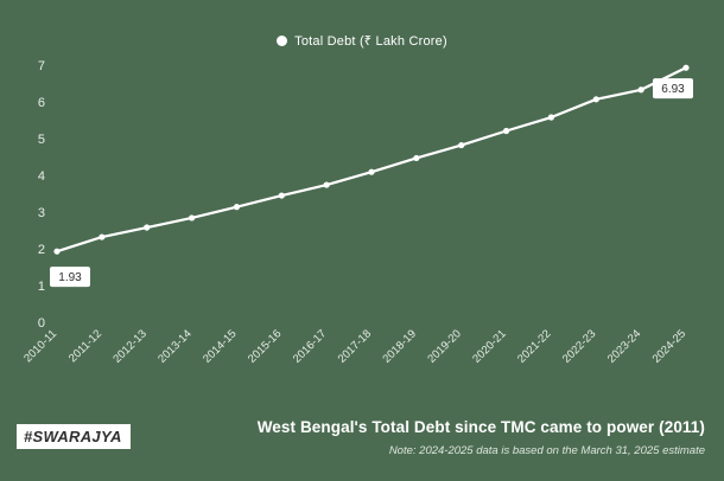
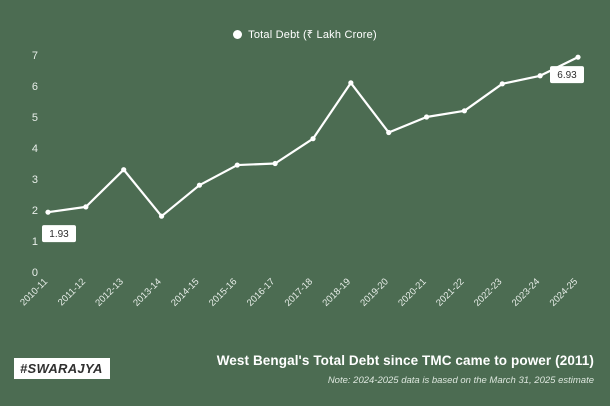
2011-12: 2.3 -> 2.1
2012-13: 2.6 -> 3.3
2013-14: 2.8 -> 1.8
2014-15: 3.1 -> 2.8
2016-17: 3.7 -> 3.5
2017-18: 4.1 -> 4.3
2018-19: 4.5 -> 6.1
2019-20: 4.8 -> 4.5
2020-21: 5.2 -> 5.0
2021-22: 5.6 -> 5.2
